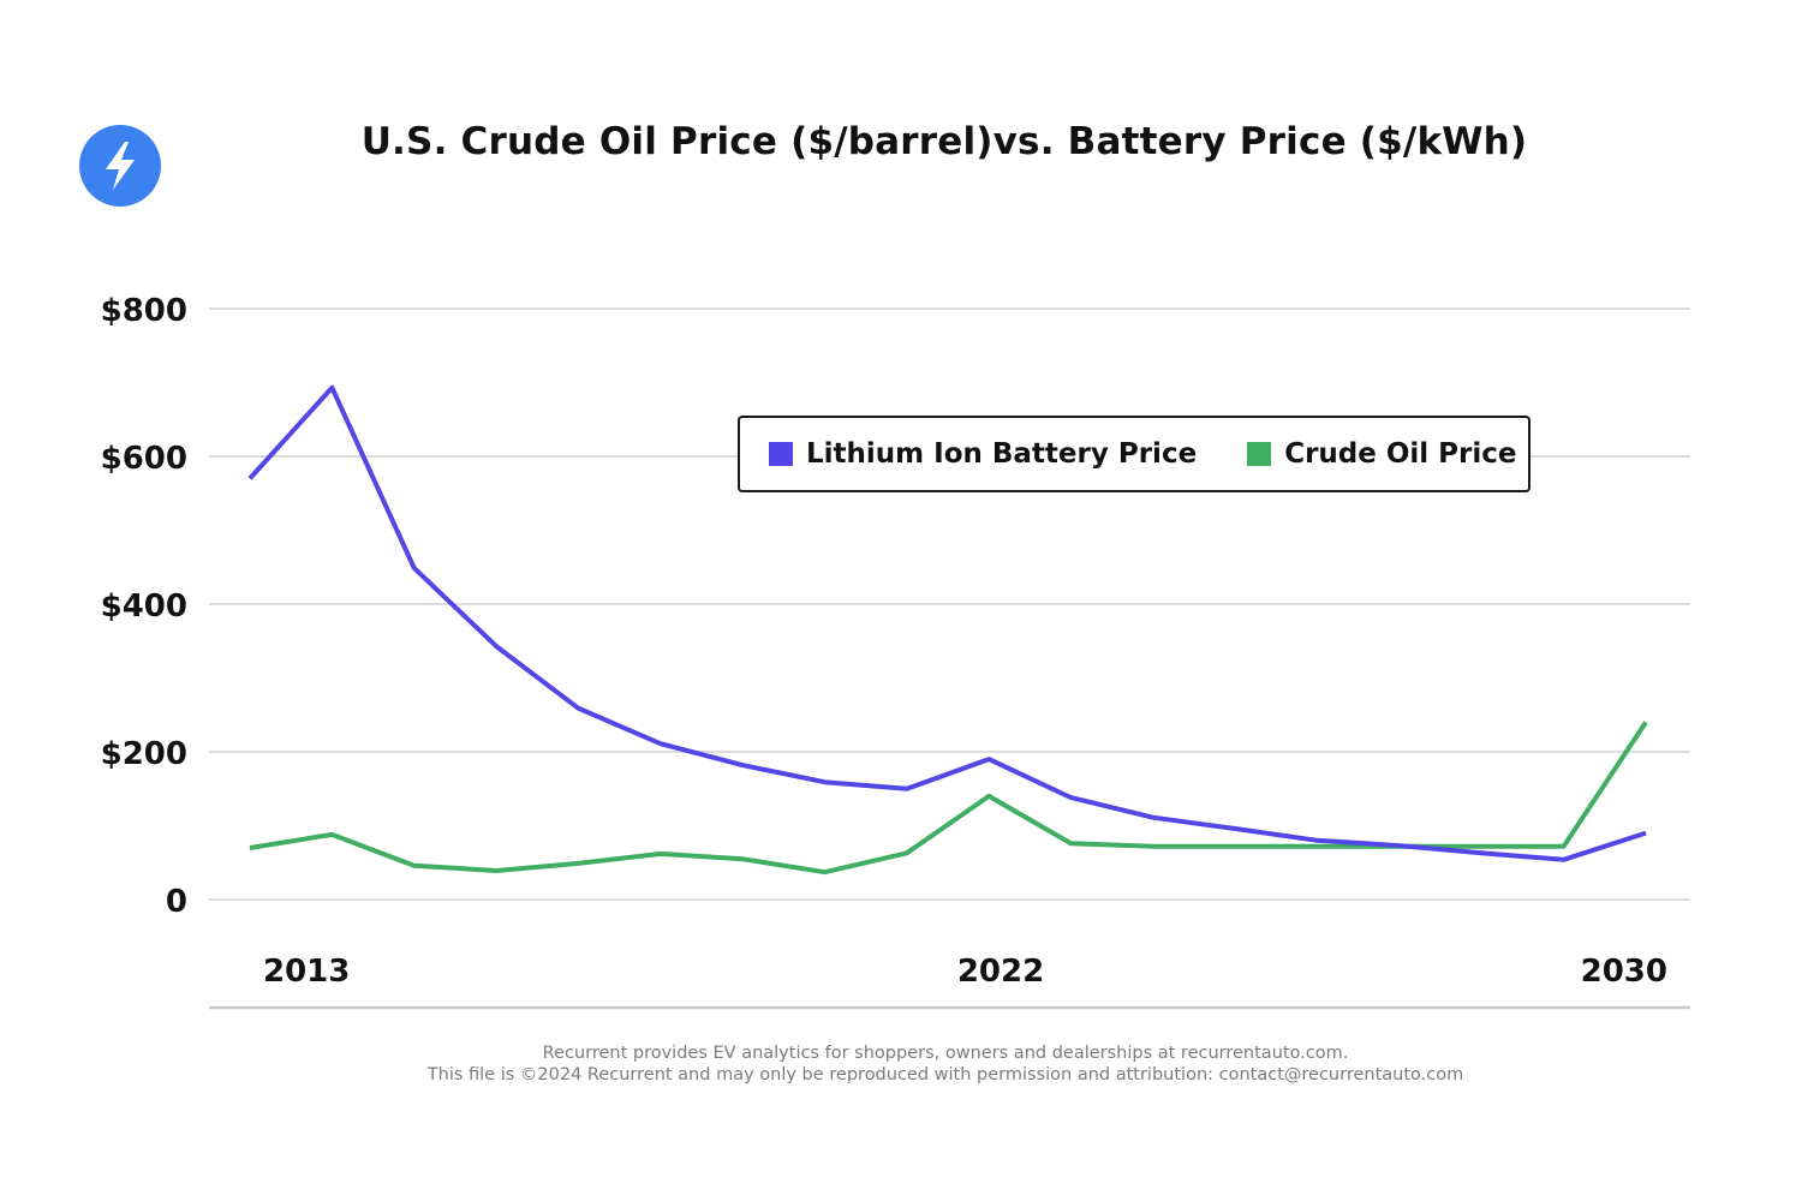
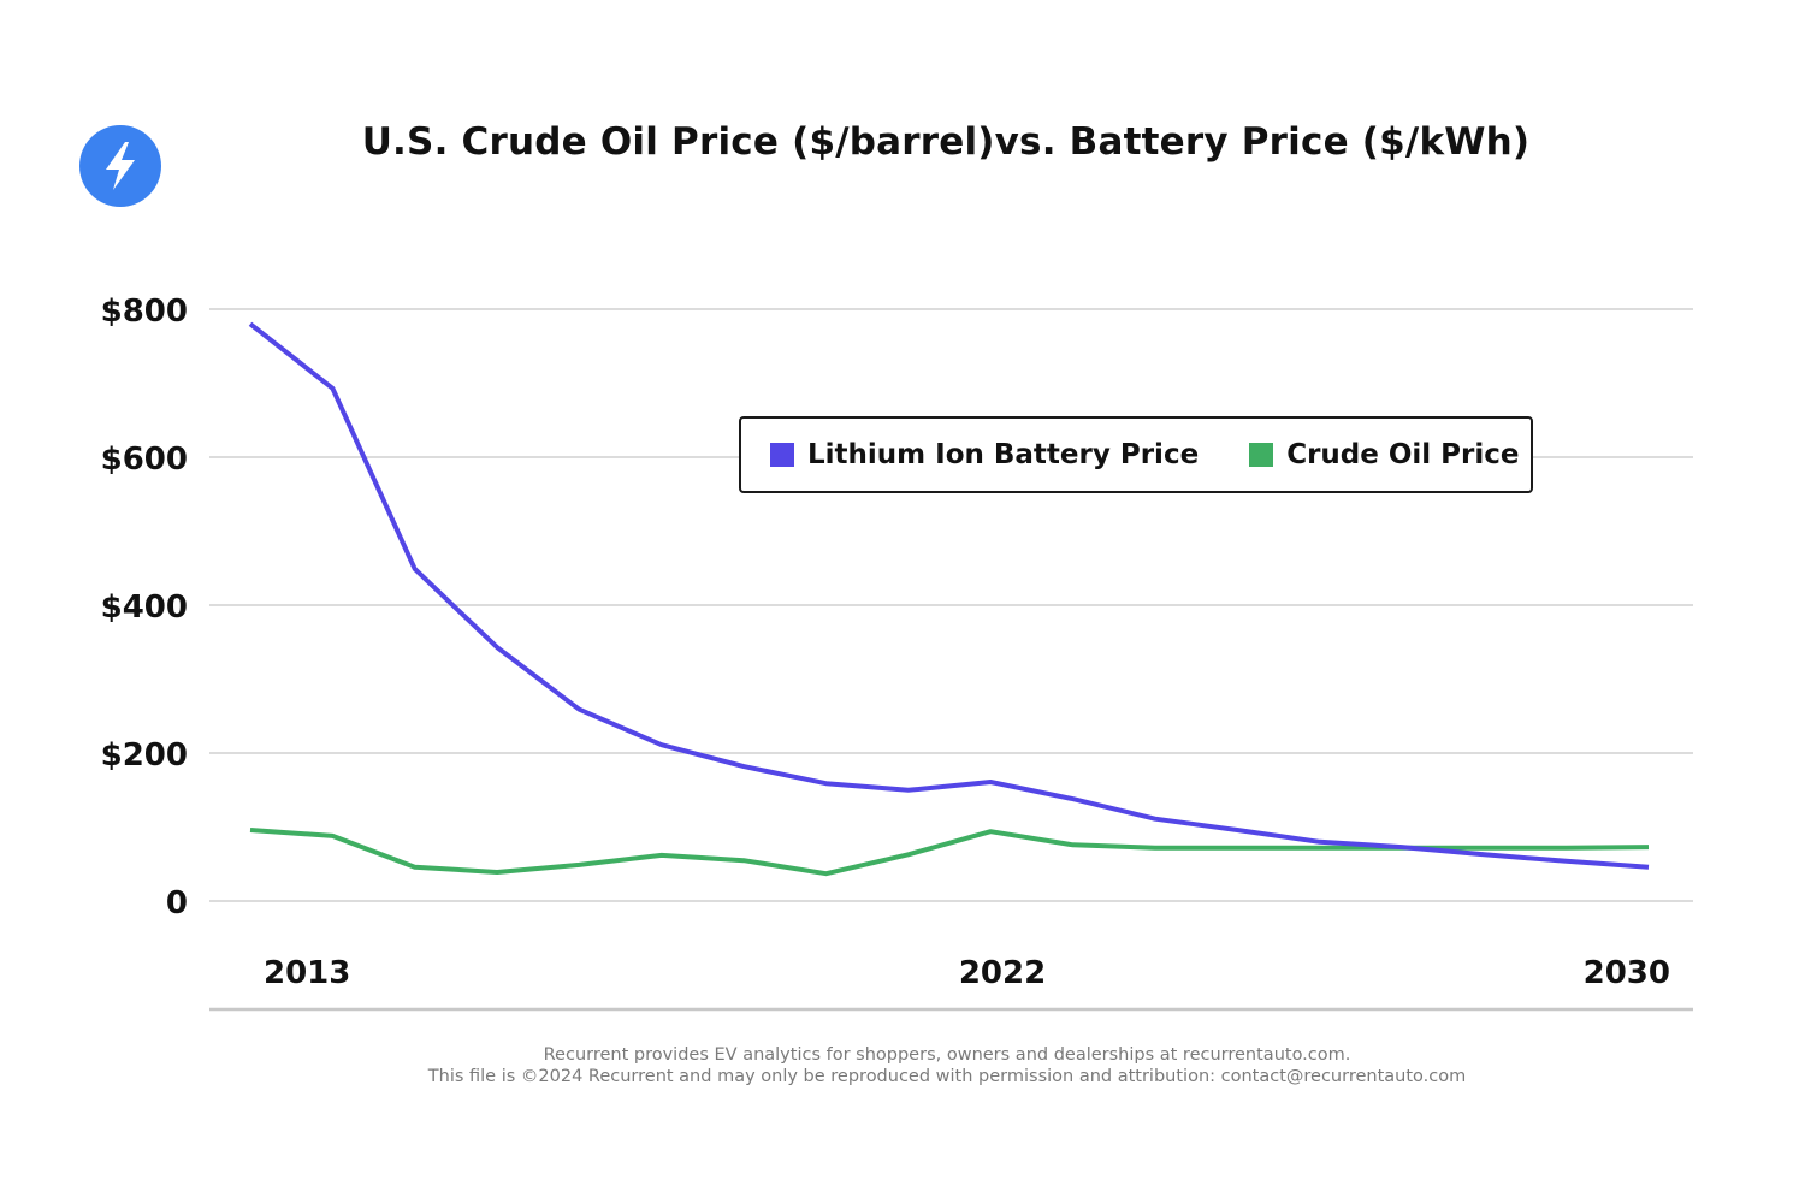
Lithium Ion Battery Price/2013: $570 -> $780
Crude Oil Price/2013: $70 -> $100
Lithium Ion Battery Price/2022: $190 -> $160
Crude Oil Price/2022: $140 -> $90
Lithium Ion Battery Price/2030: $90 -> $50
Crude Oil Price/2030: $240 -> $70
